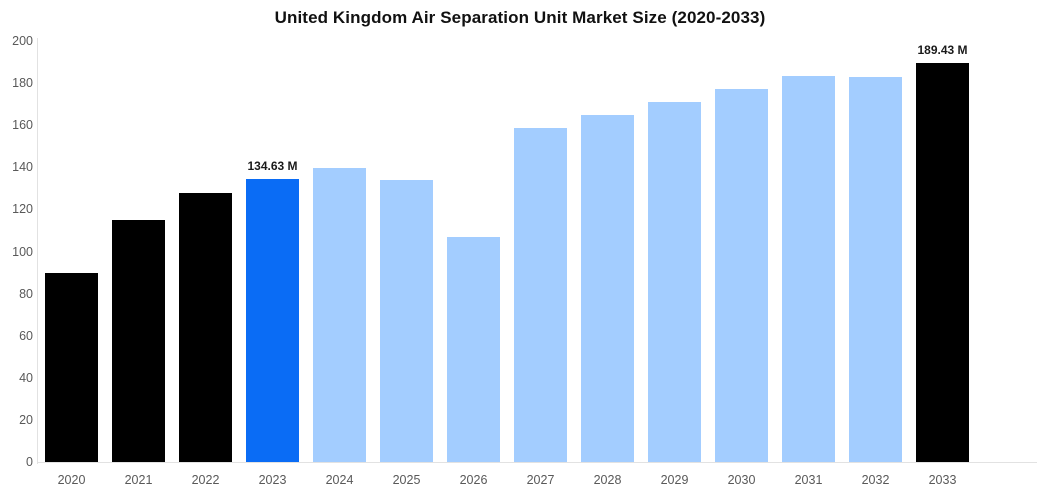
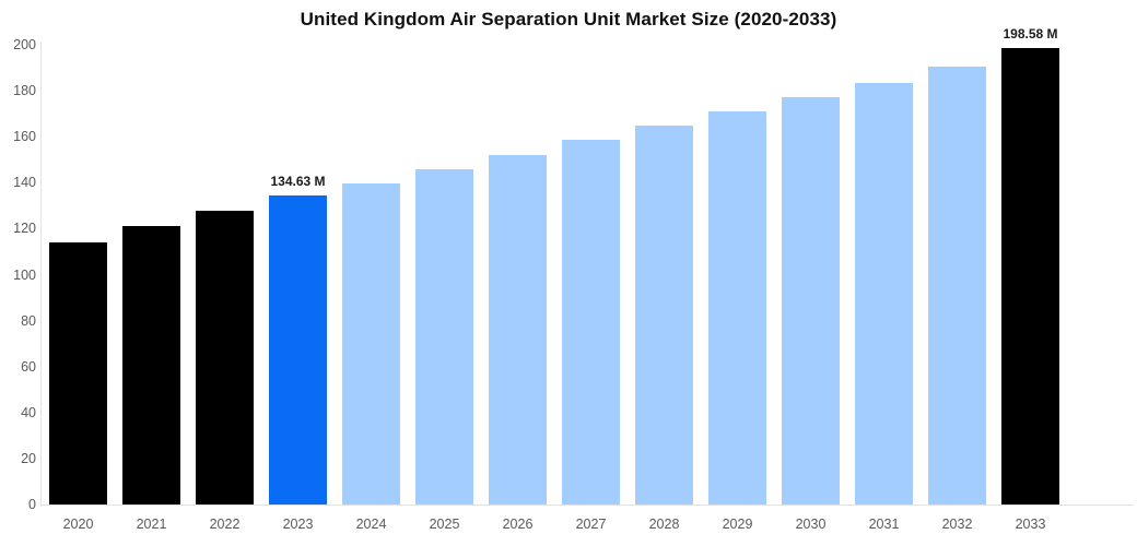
2020: 90 -> 114
2021: 115 -> 121
2025: 134 -> 146
2026: 107 -> 152
2032: 183 -> 190
2033: 189.43 -> 198.58
